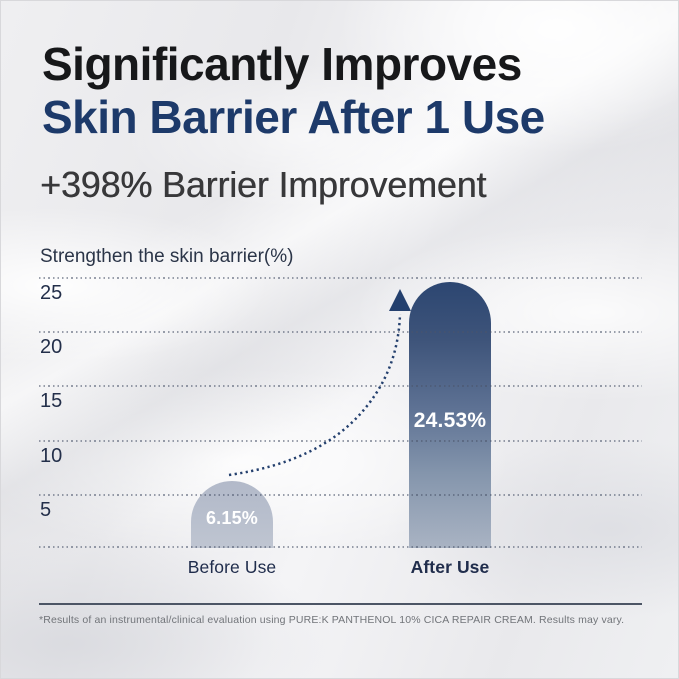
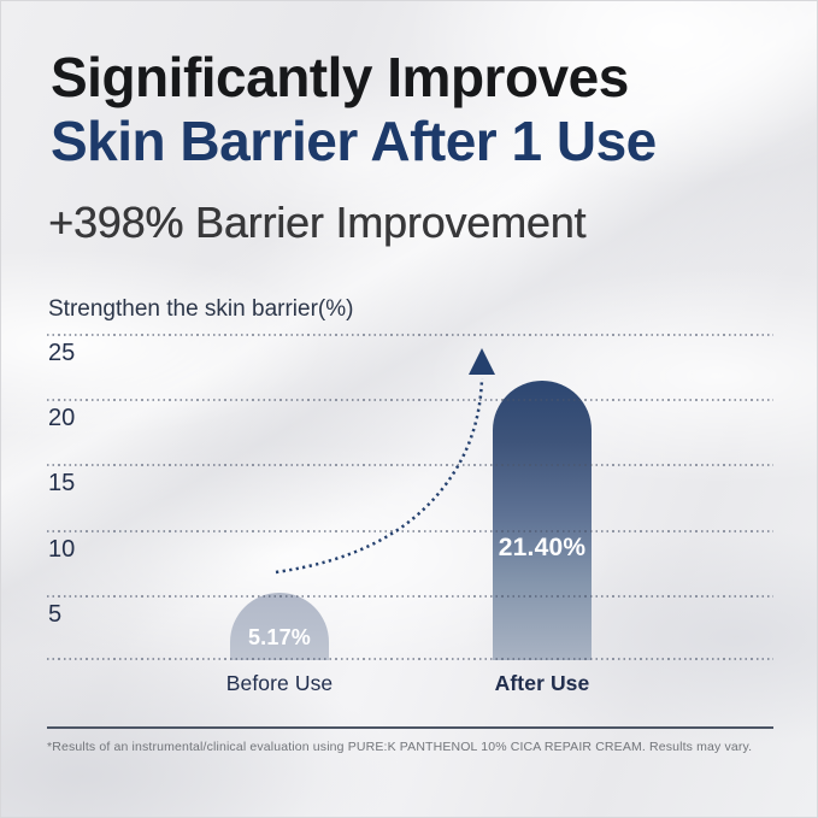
Before Use: 6.15% -> 5.17%
After Use: 24.53% -> 21.40%
